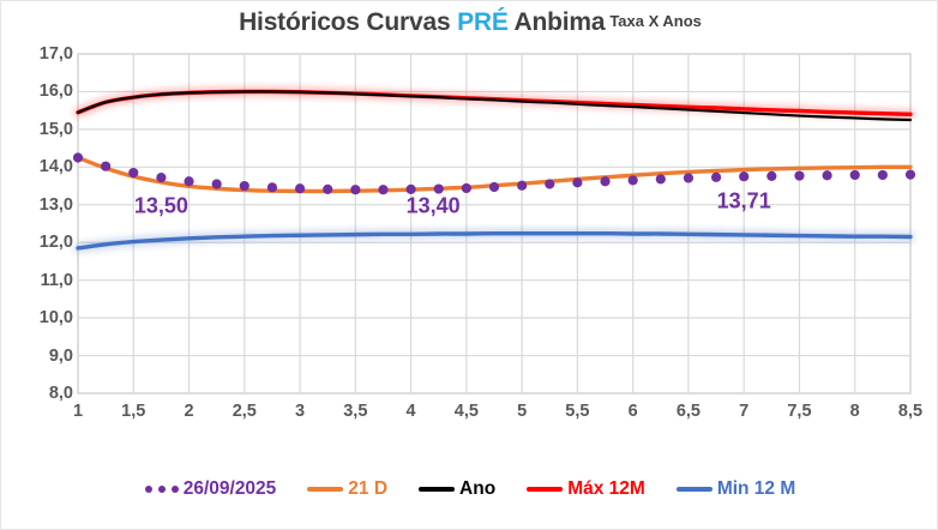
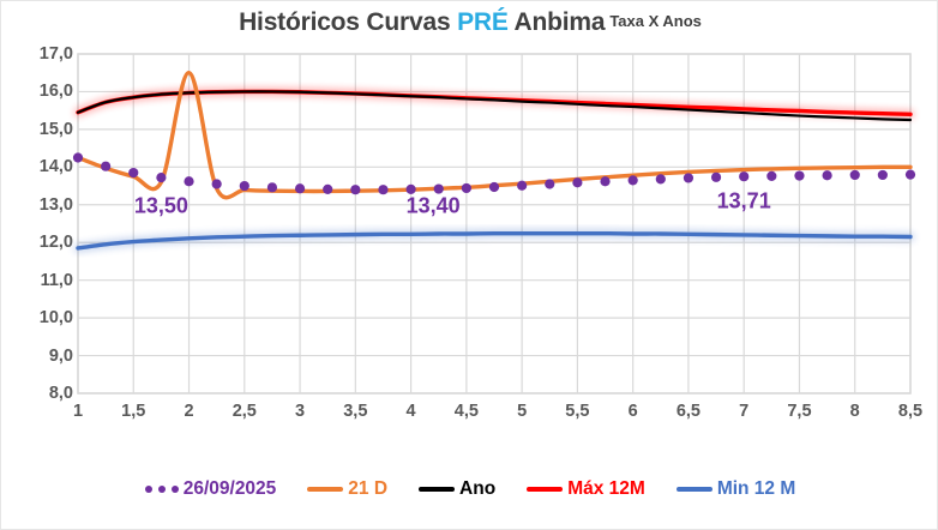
21 D/2: 13,5 -> 16,5
